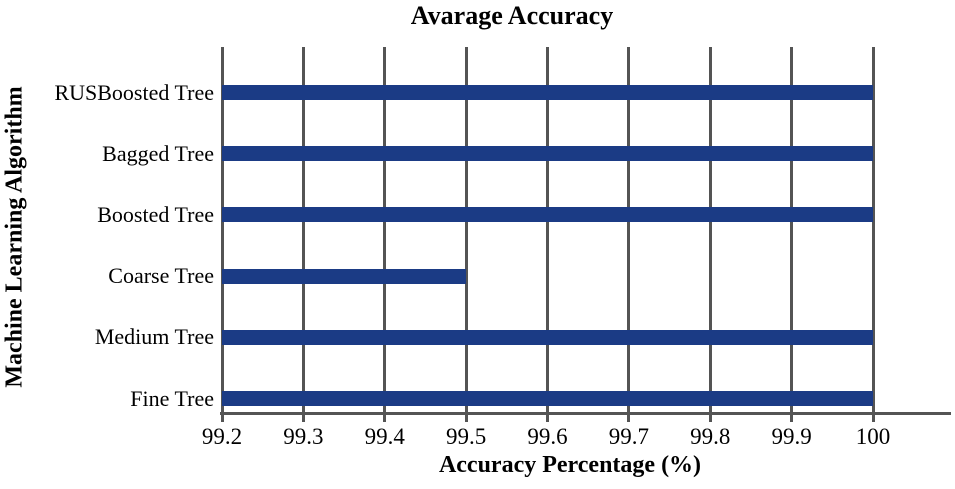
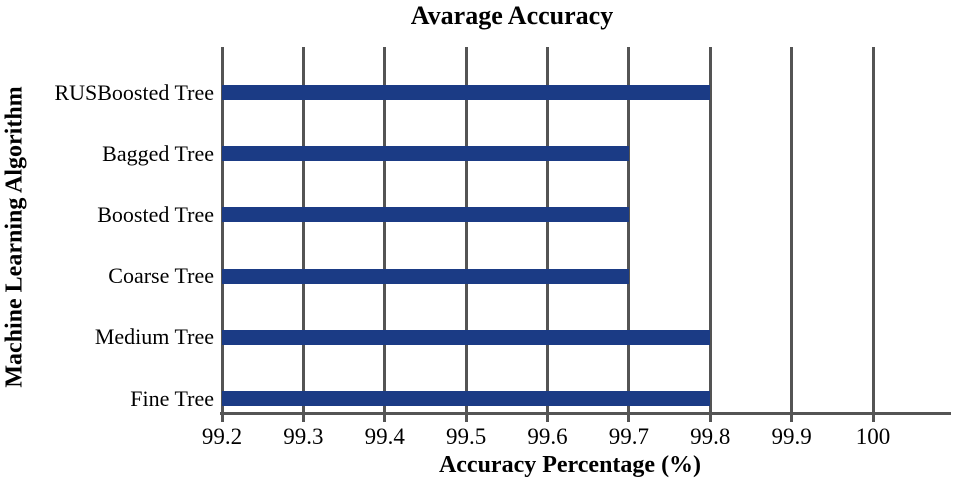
RUSBoosted Tree: 100.0 -> 99.8
Bagged Tree: 100.0 -> 99.7
Boosted Tree: 100.0 -> 99.7
Coarse Tree: 99.5 -> 99.7
Medium Tree: 100.0 -> 99.8
Fine Tree: 100.0 -> 99.8
